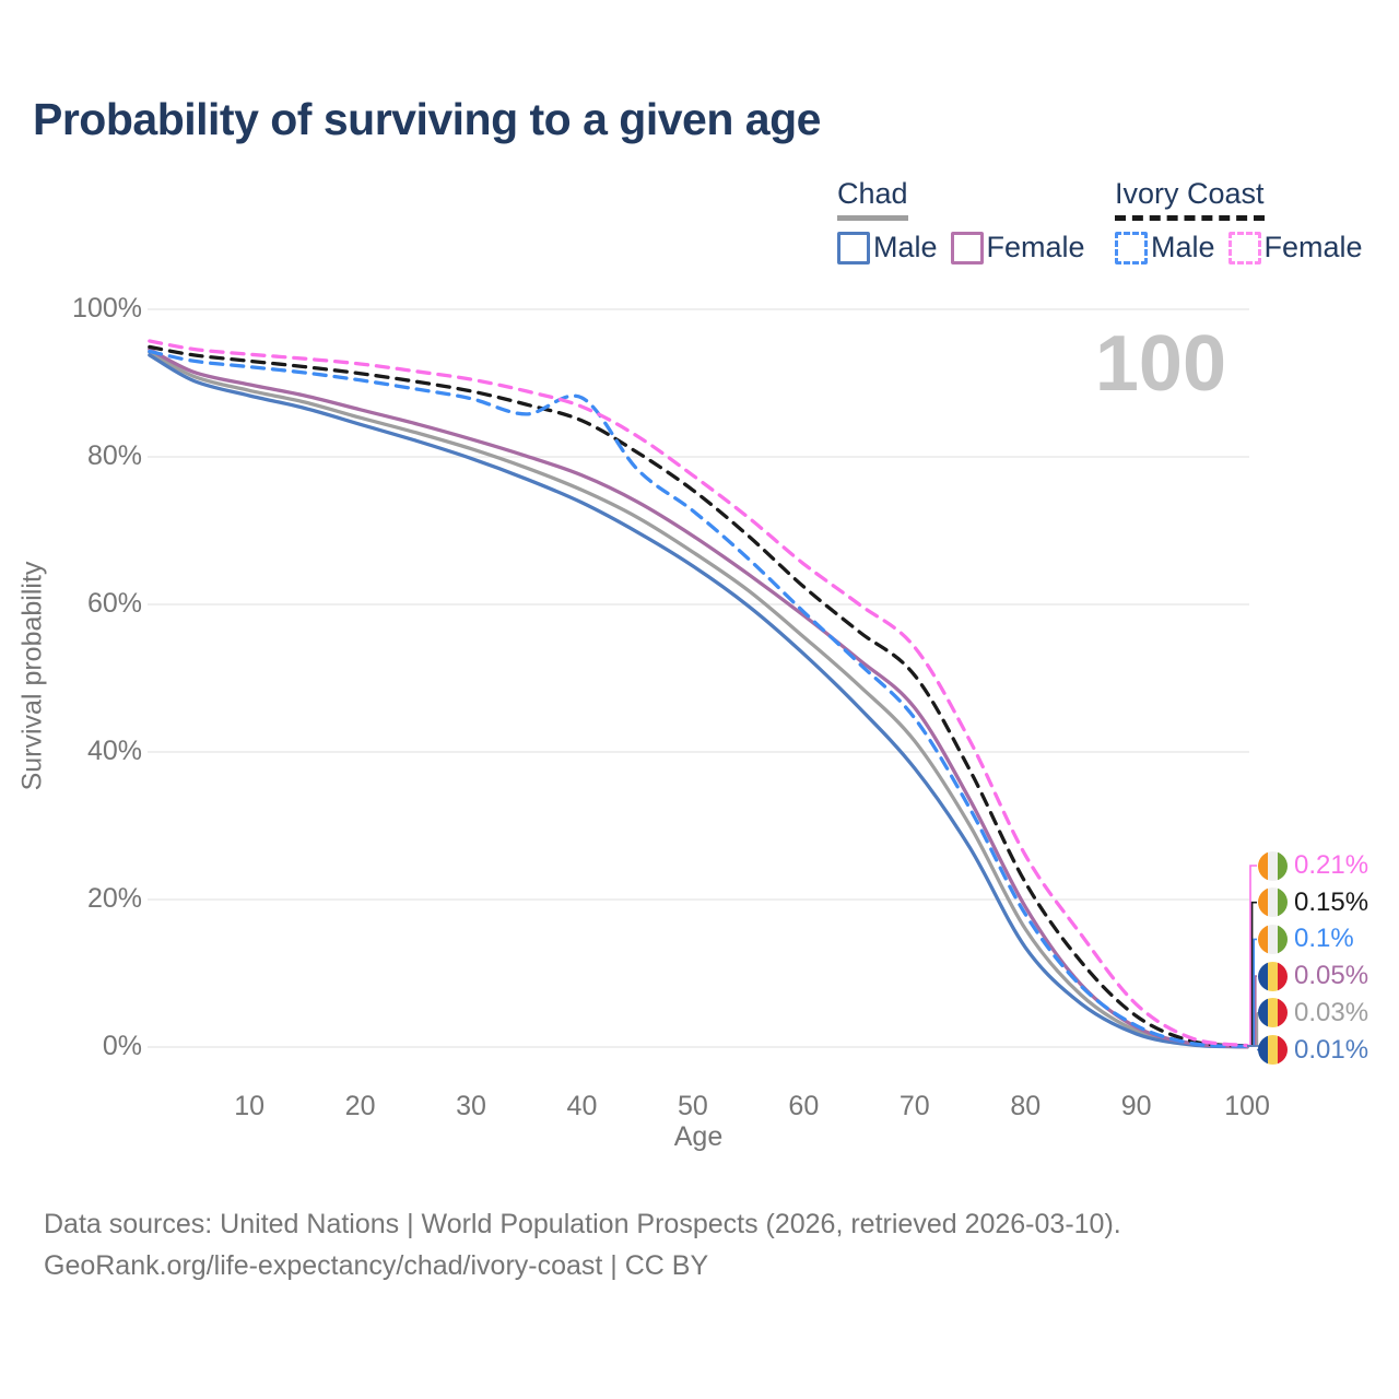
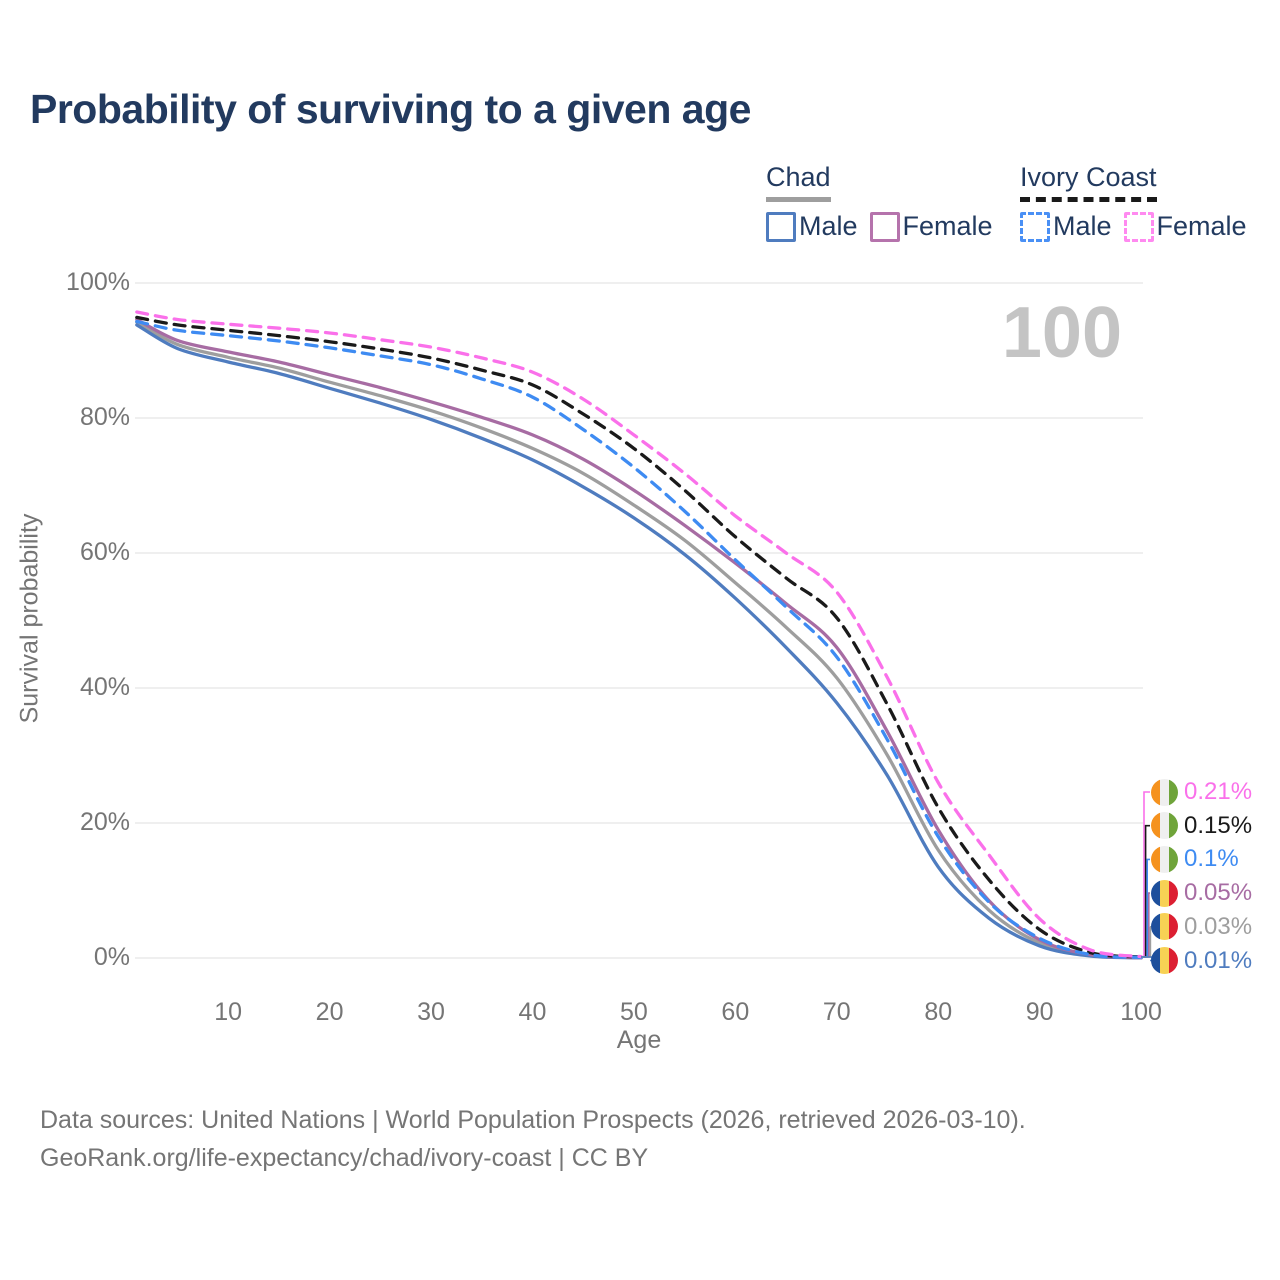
Ivory Coast Male/40: 88% -> 83%
